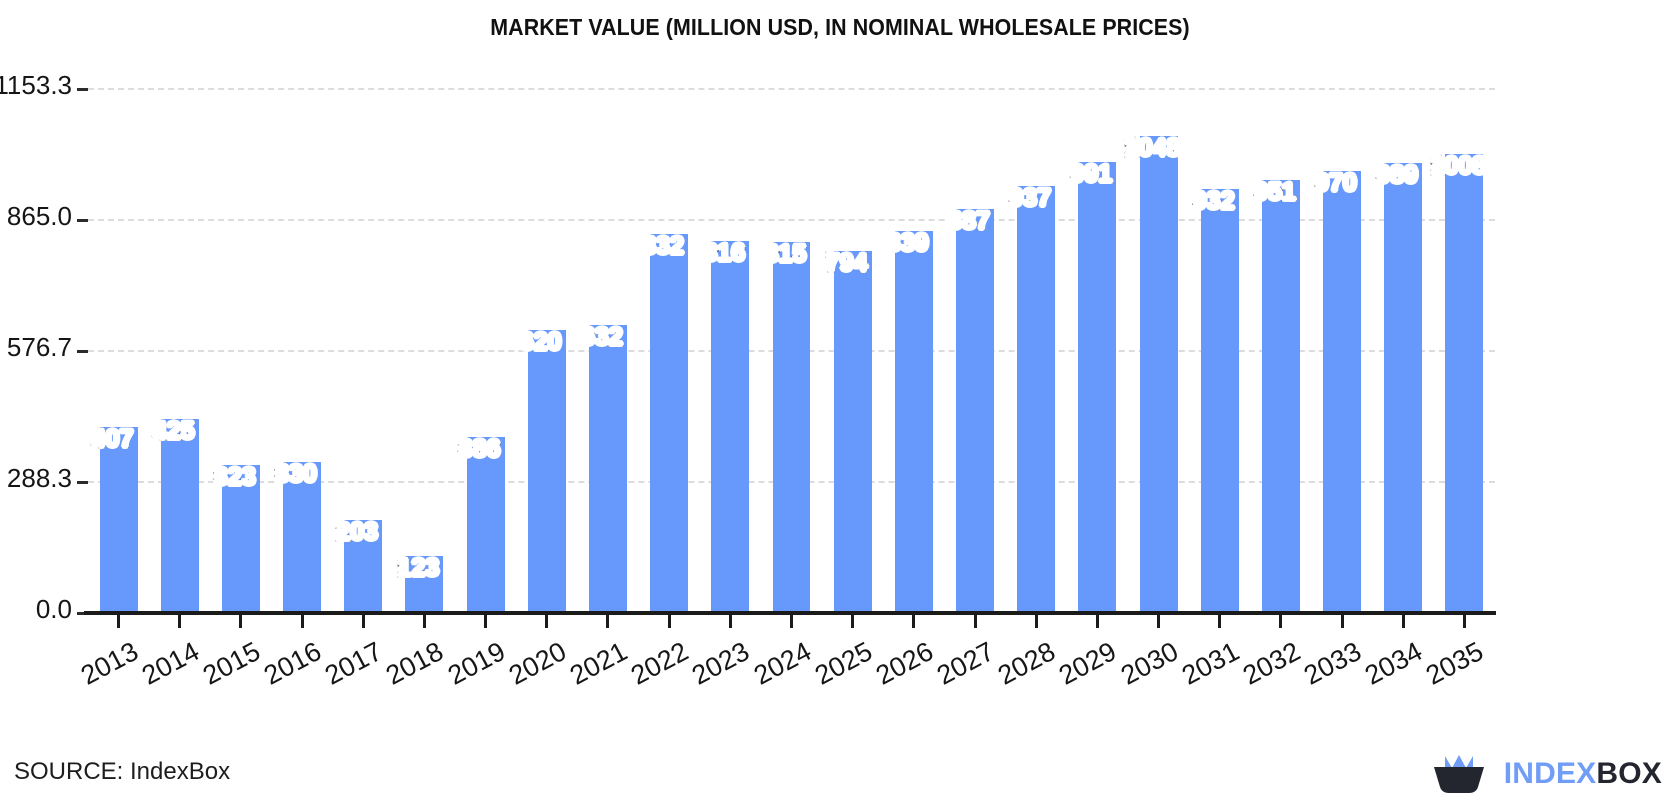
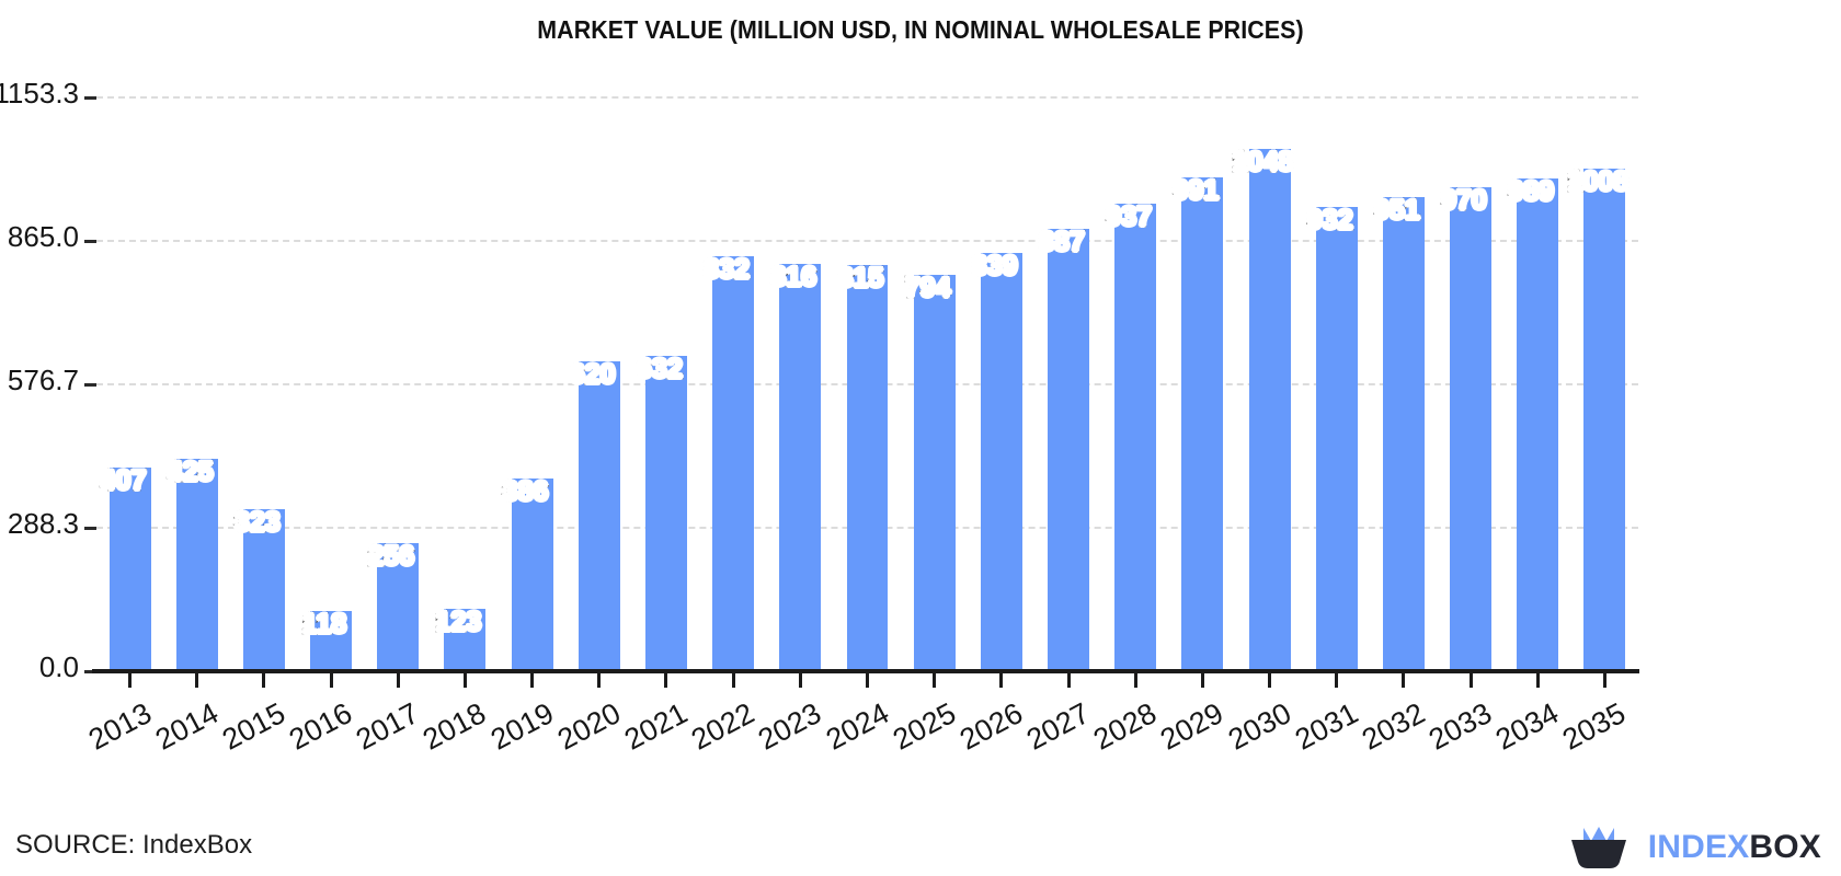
2016: 330 -> 118
2017: 203 -> 256
